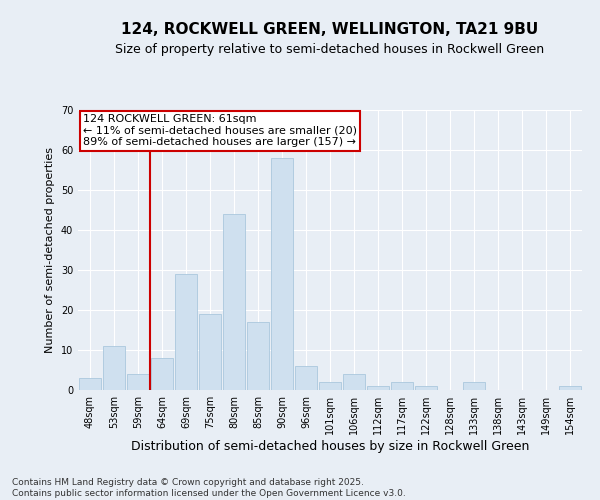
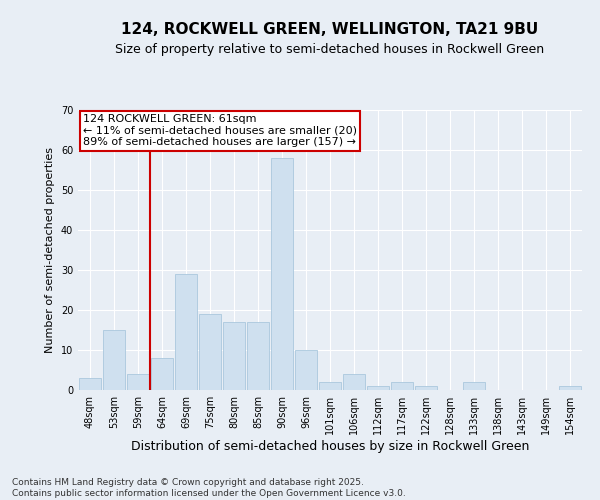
53sqm: 11 -> 15
80sqm: 44 -> 17
96sqm: 6 -> 10
